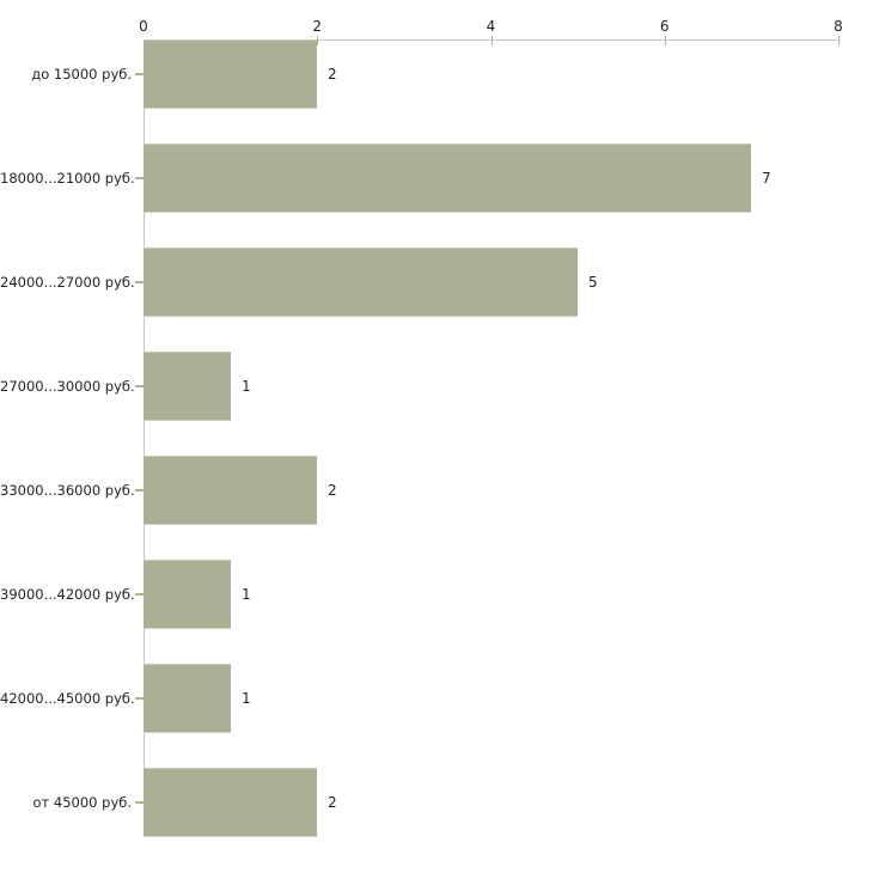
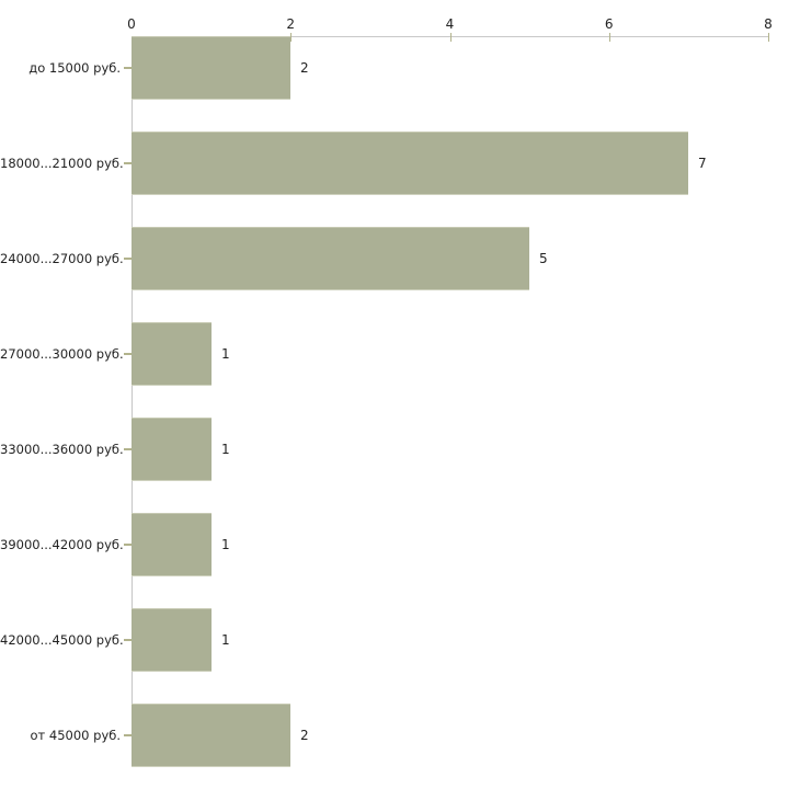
33000...36000 руб.: 2 -> 1
